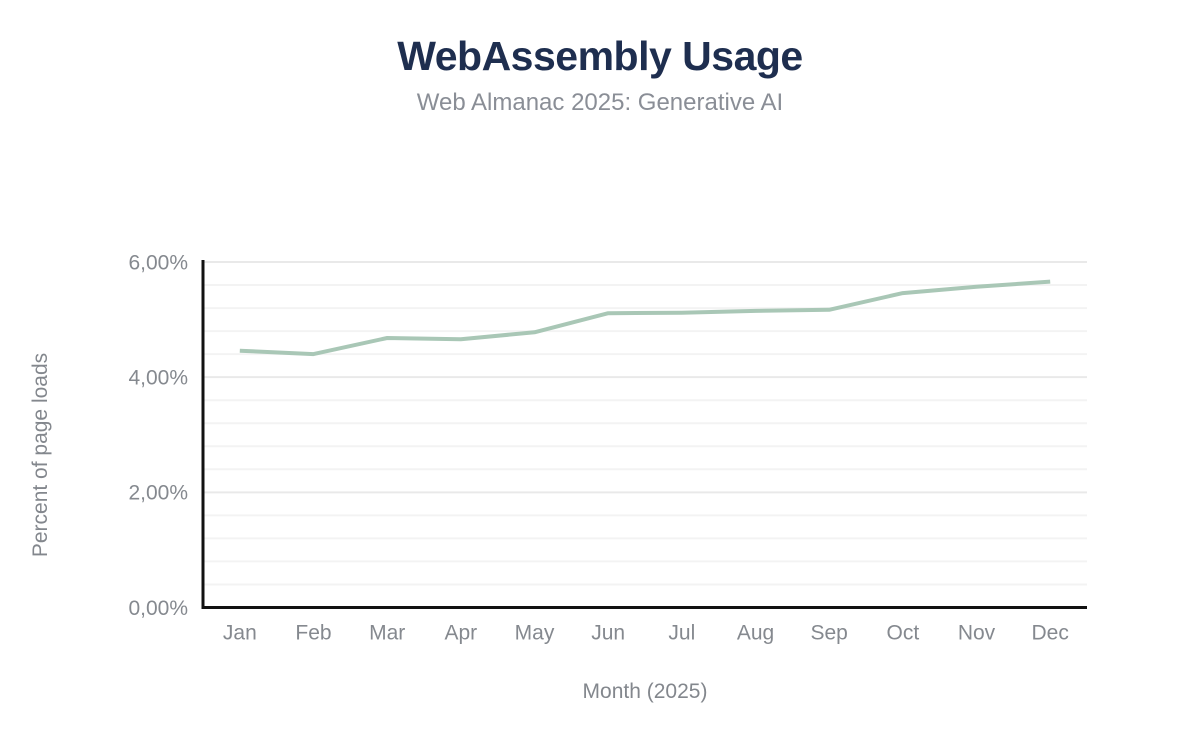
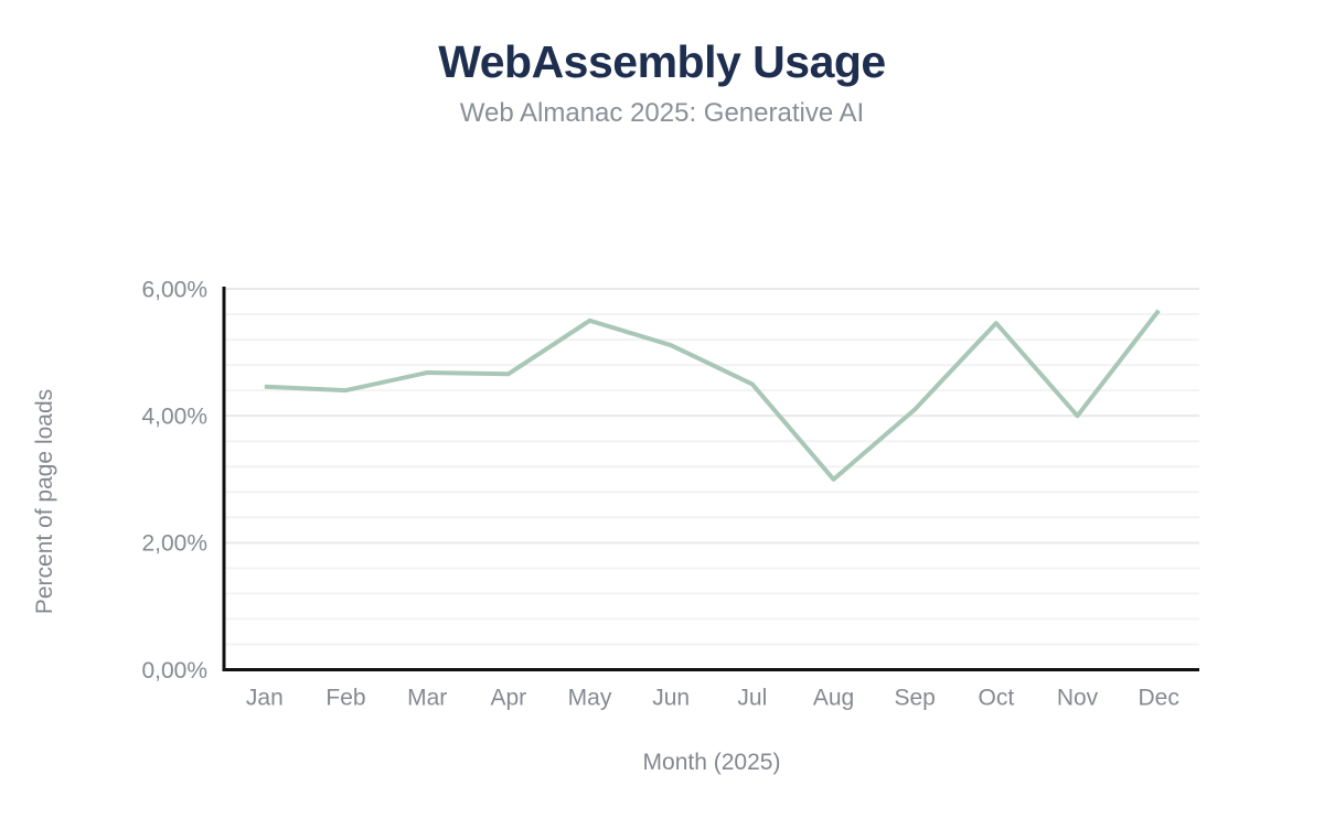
May: 4,8% -> 5,5%
Jul: 5,1% -> 4,5%
Aug: 5,2% -> 3,0%
Sep: 5,2% -> 4,1%
Nov: 5,6% -> 4,0%
